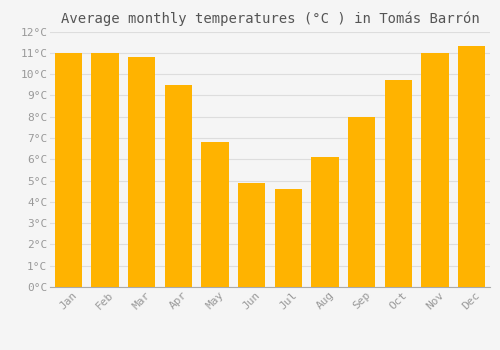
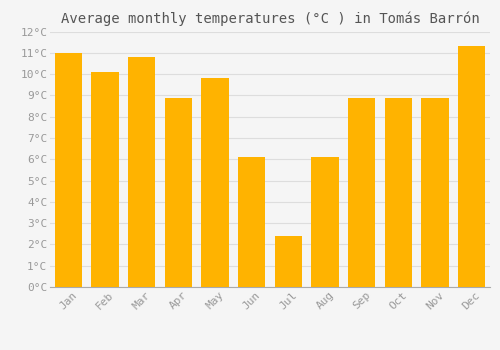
Feb: 11.0°C -> 10.1°C
Apr: 9.5°C -> 8.9°C
May: 6.8°C -> 9.8°C
Jun: 4.9°C -> 6.1°C
Jul: 4.6°C -> 2.4°C
Sep: 8.0°C -> 8.9°C
Oct: 9.7°C -> 8.9°C
Nov: 11.0°C -> 8.9°C
